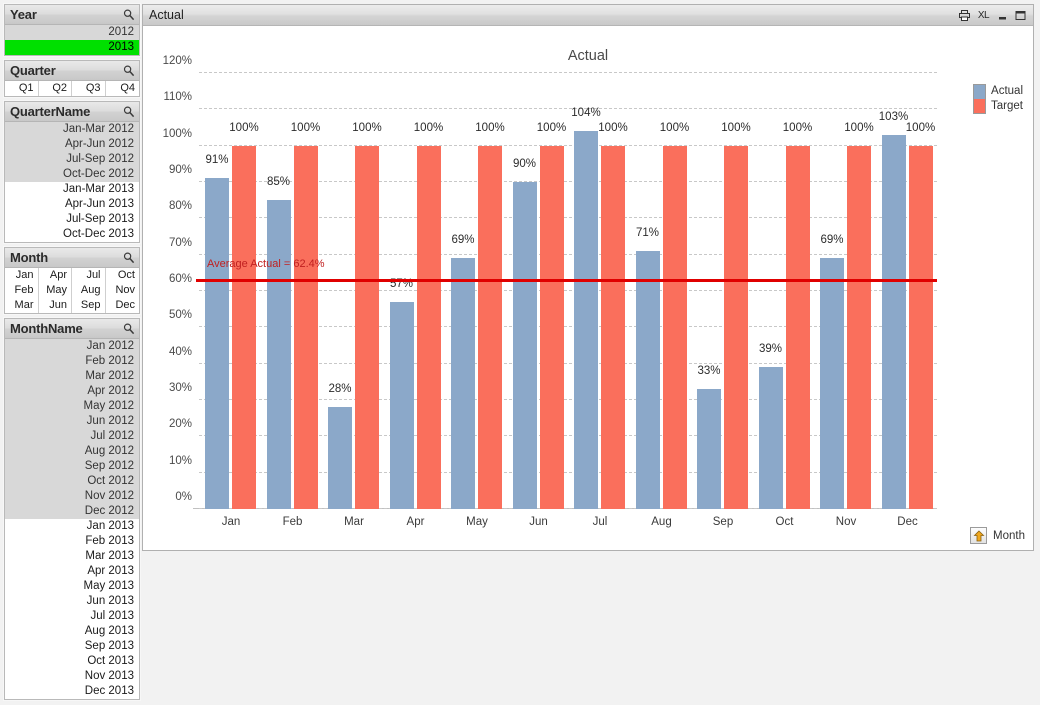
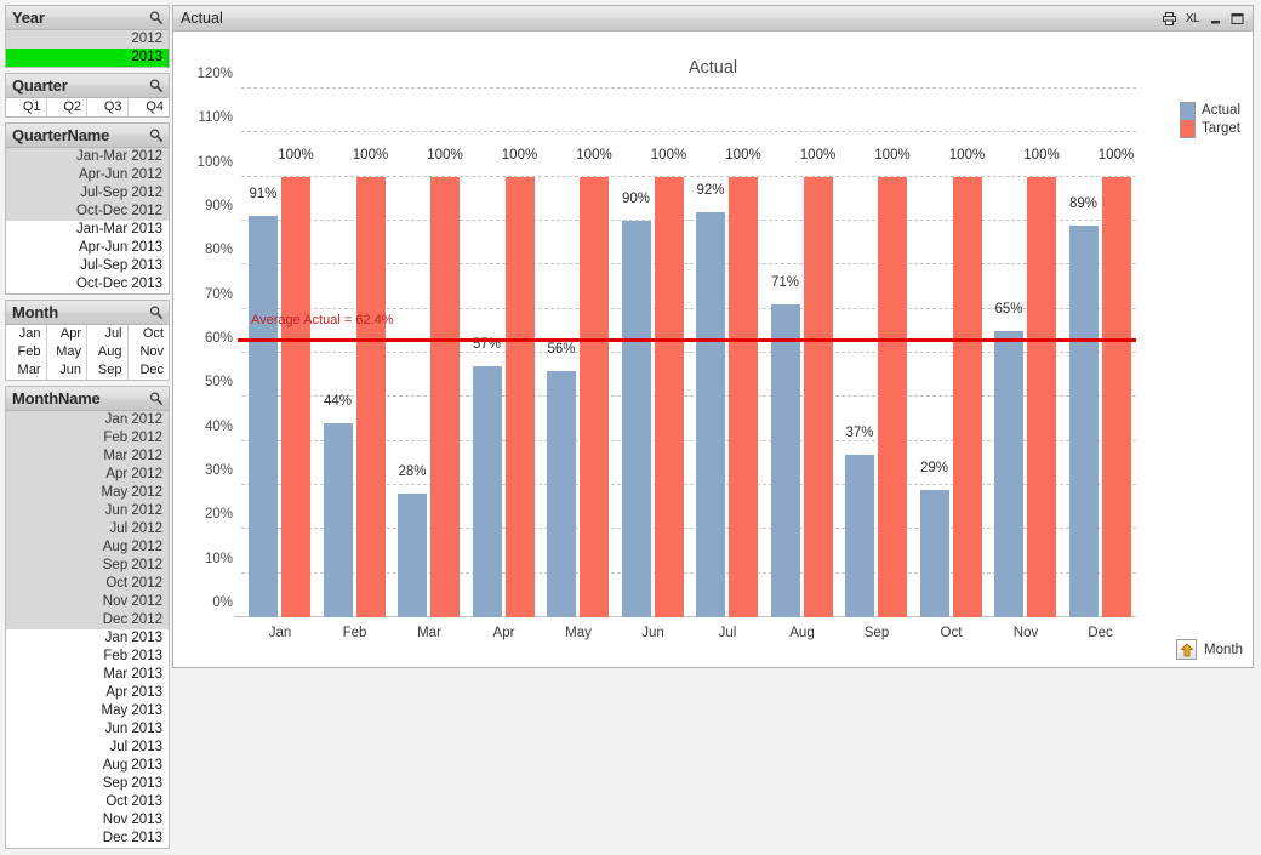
Actual/Feb: 85% -> 44%
Actual/May: 69% -> 56%
Actual/Jul: 104% -> 92%
Actual/Sep: 33% -> 37%
Actual/Oct: 39% -> 29%
Actual/Nov: 69% -> 65%
Actual/Dec: 103% -> 89%
